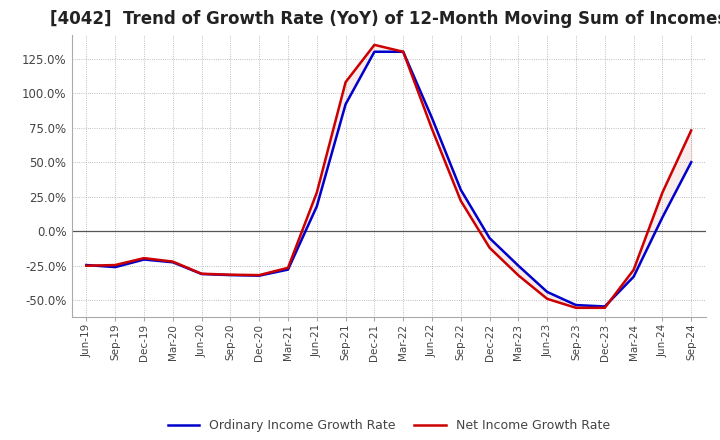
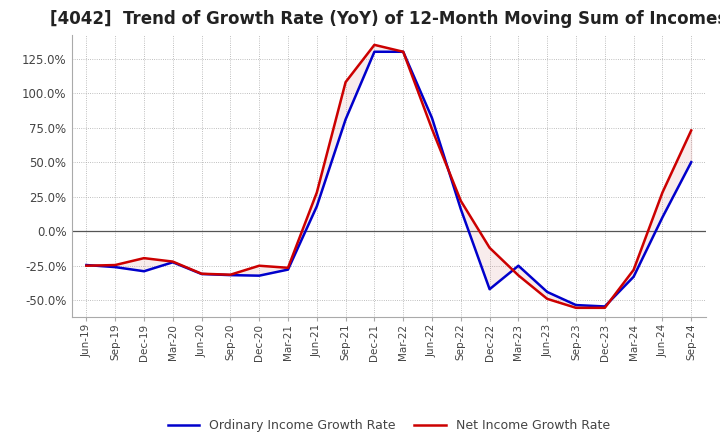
Ordinary Income Growth Rate/Dec-19: -20% -> -29%
Net Income Growth Rate/Dec-20: -32% -> -25%
Ordinary Income Growth Rate/Sep-21: 92% -> 81%
Ordinary Income Growth Rate/Sep-22: 30% -> 16%
Ordinary Income Growth Rate/Dec-22: -5% -> -42%
